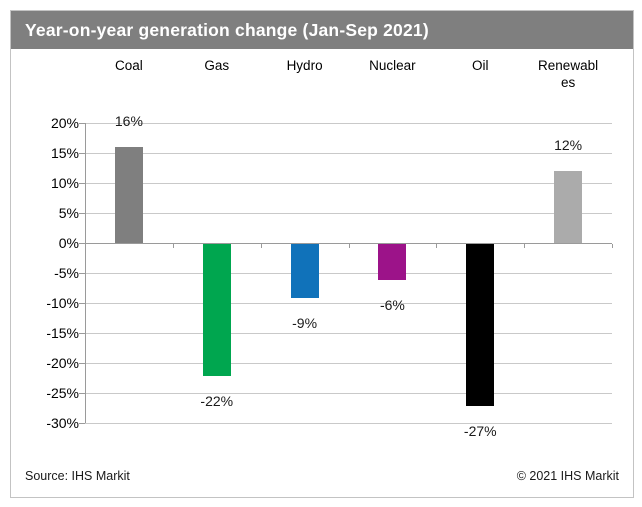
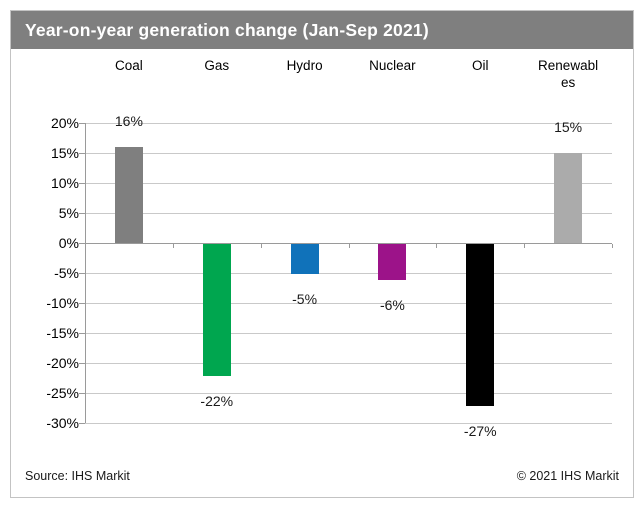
Hydro: -9% -> -5%
Renewables: 12% -> 15%
